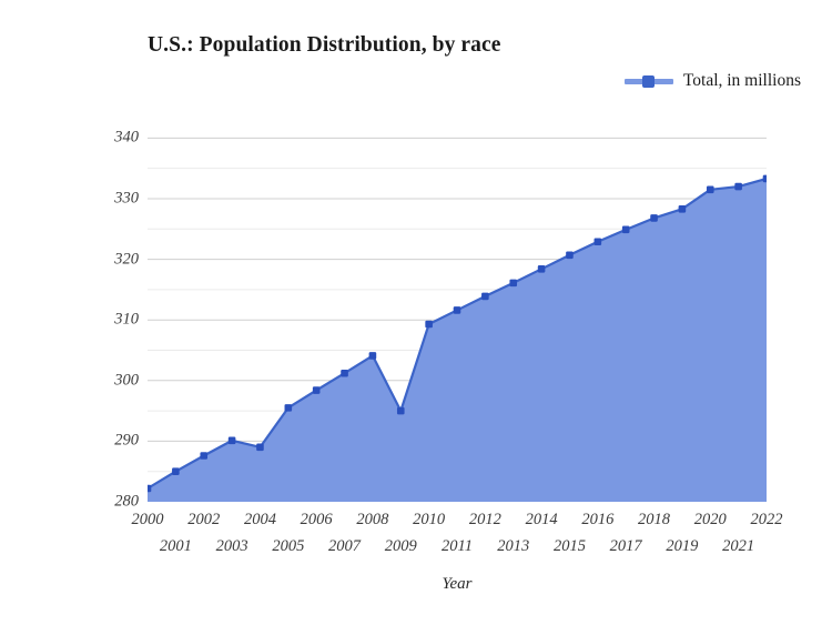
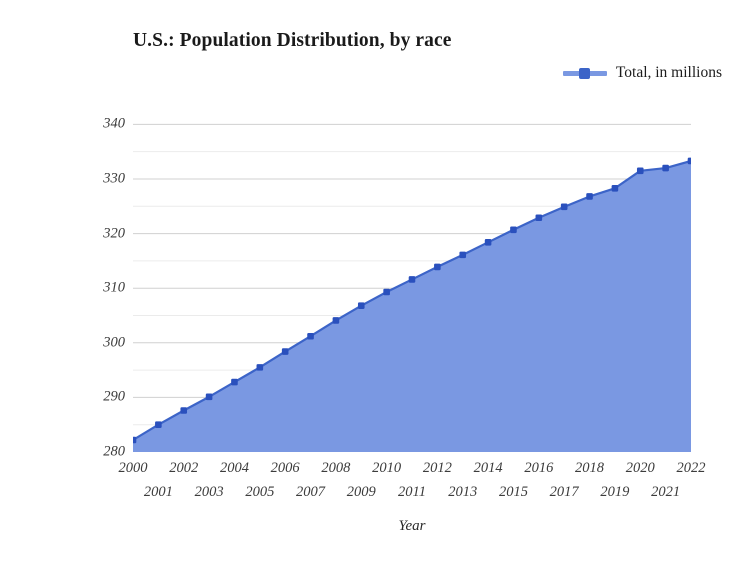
2004: 289 -> 293
2009: 295 -> 307
